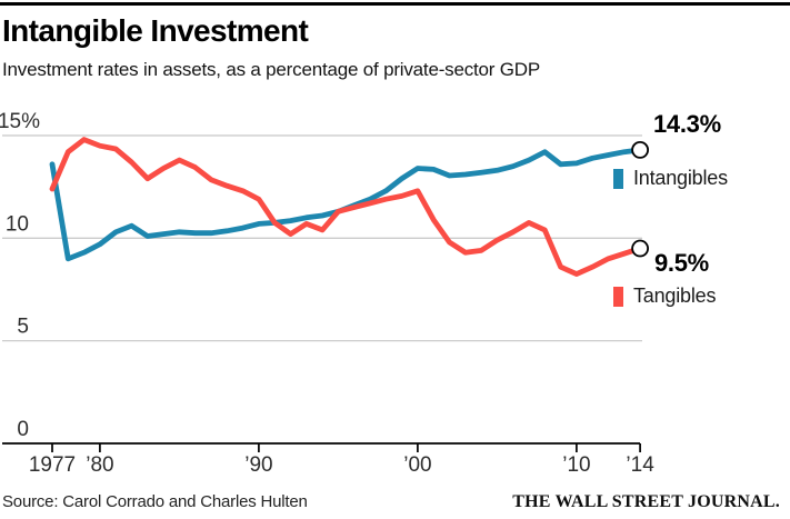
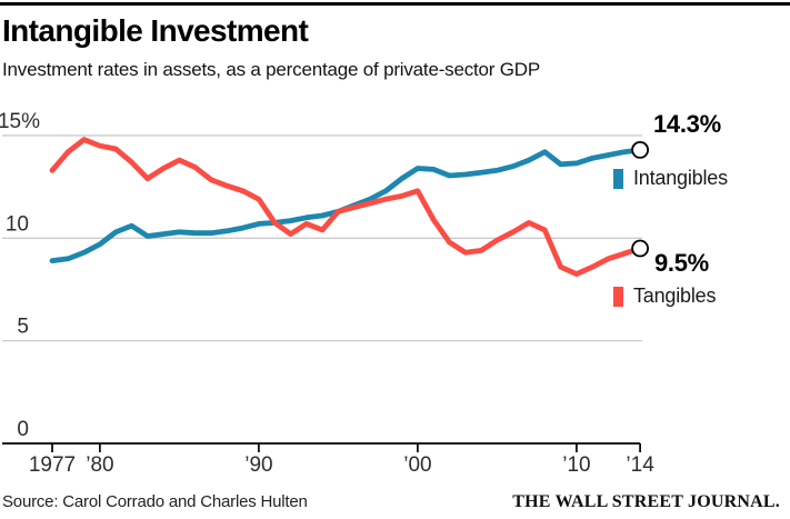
Intangibles/1977: 13.6 -> 8.9
Tangibles/1977: 12.4 -> 13.3
